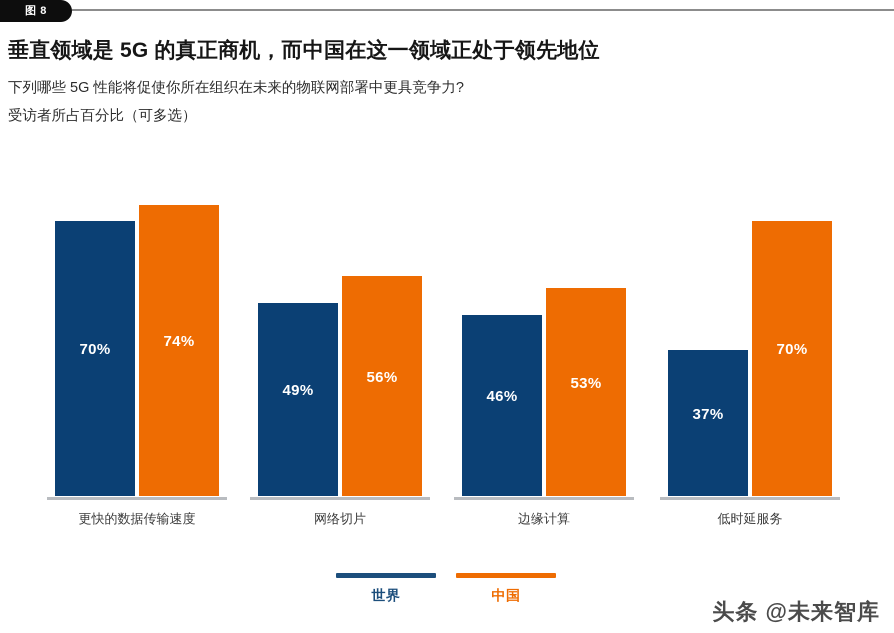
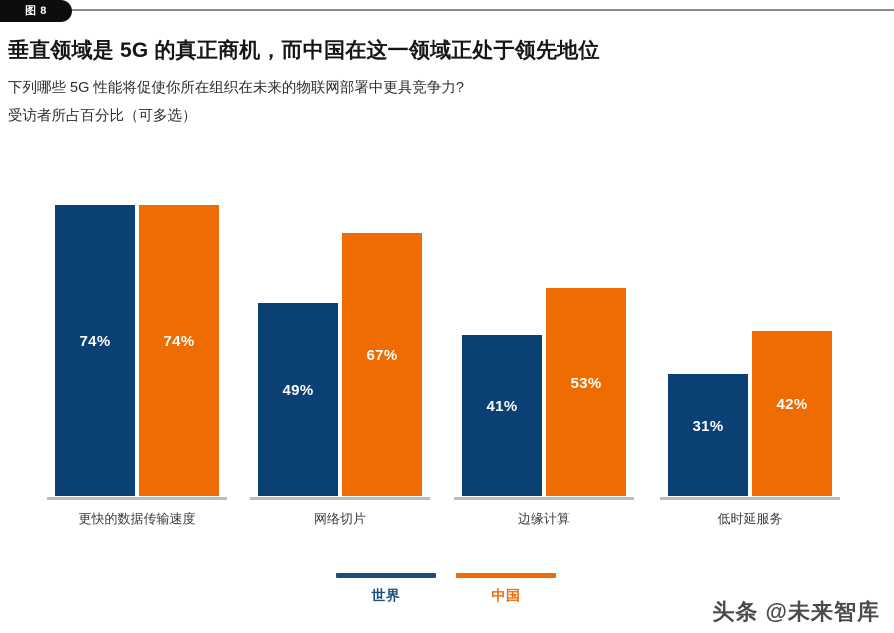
世界/更快的数据传输速度: 70% -> 74%
中国/网络切片: 56% -> 67%
世界/边缘计算: 46% -> 41%
世界/低时延服务: 37% -> 31%
中国/低时延服务: 70% -> 42%
